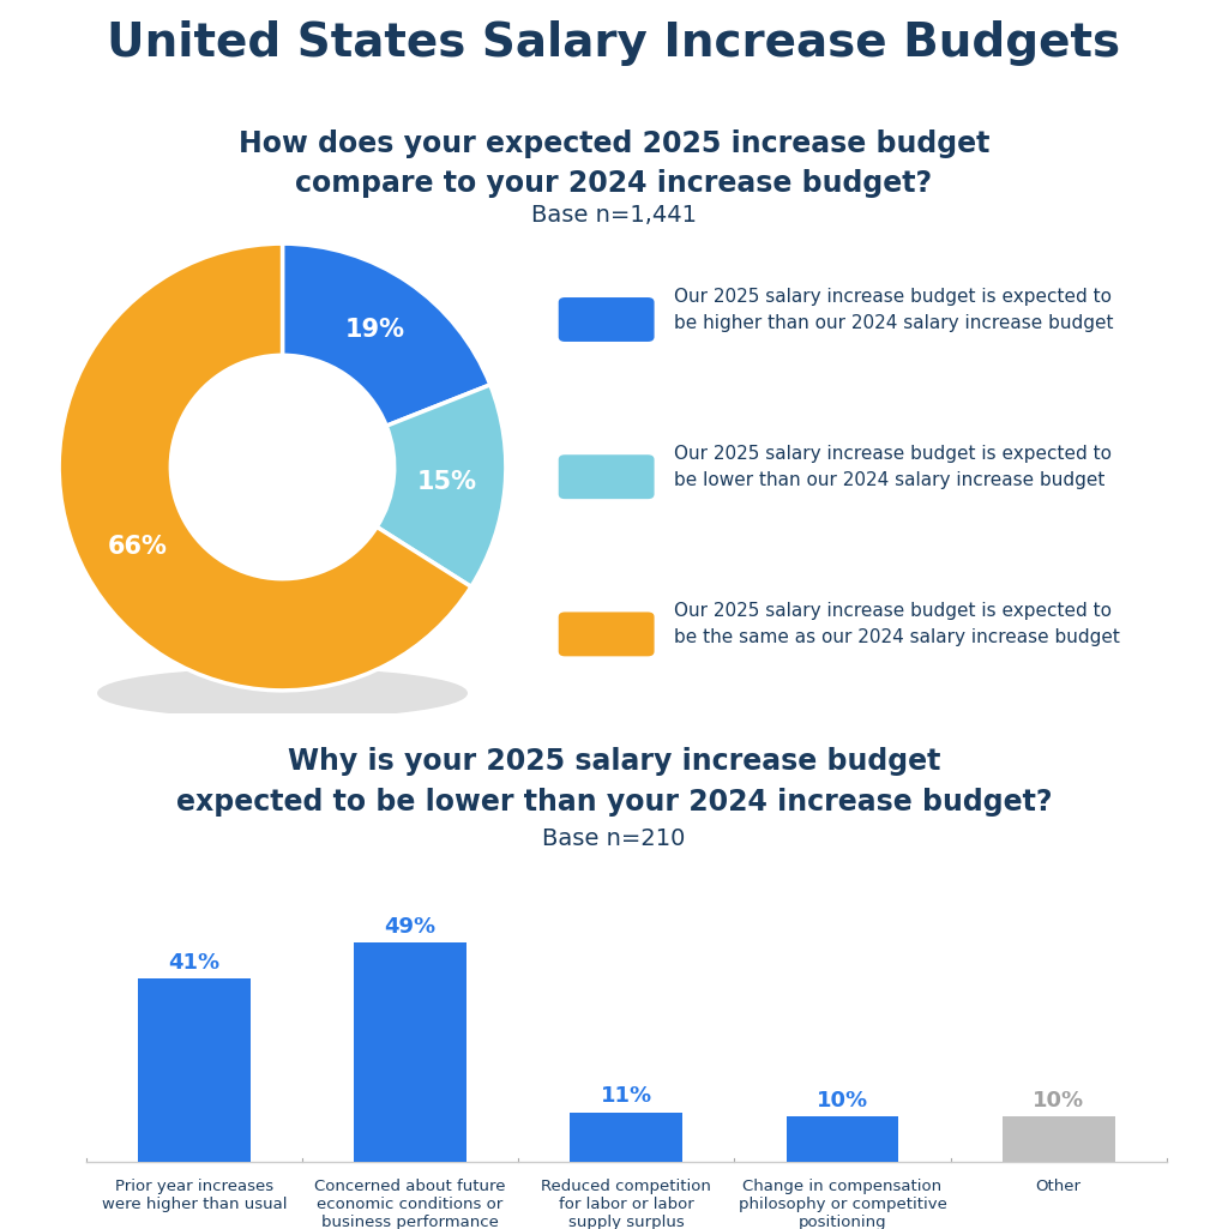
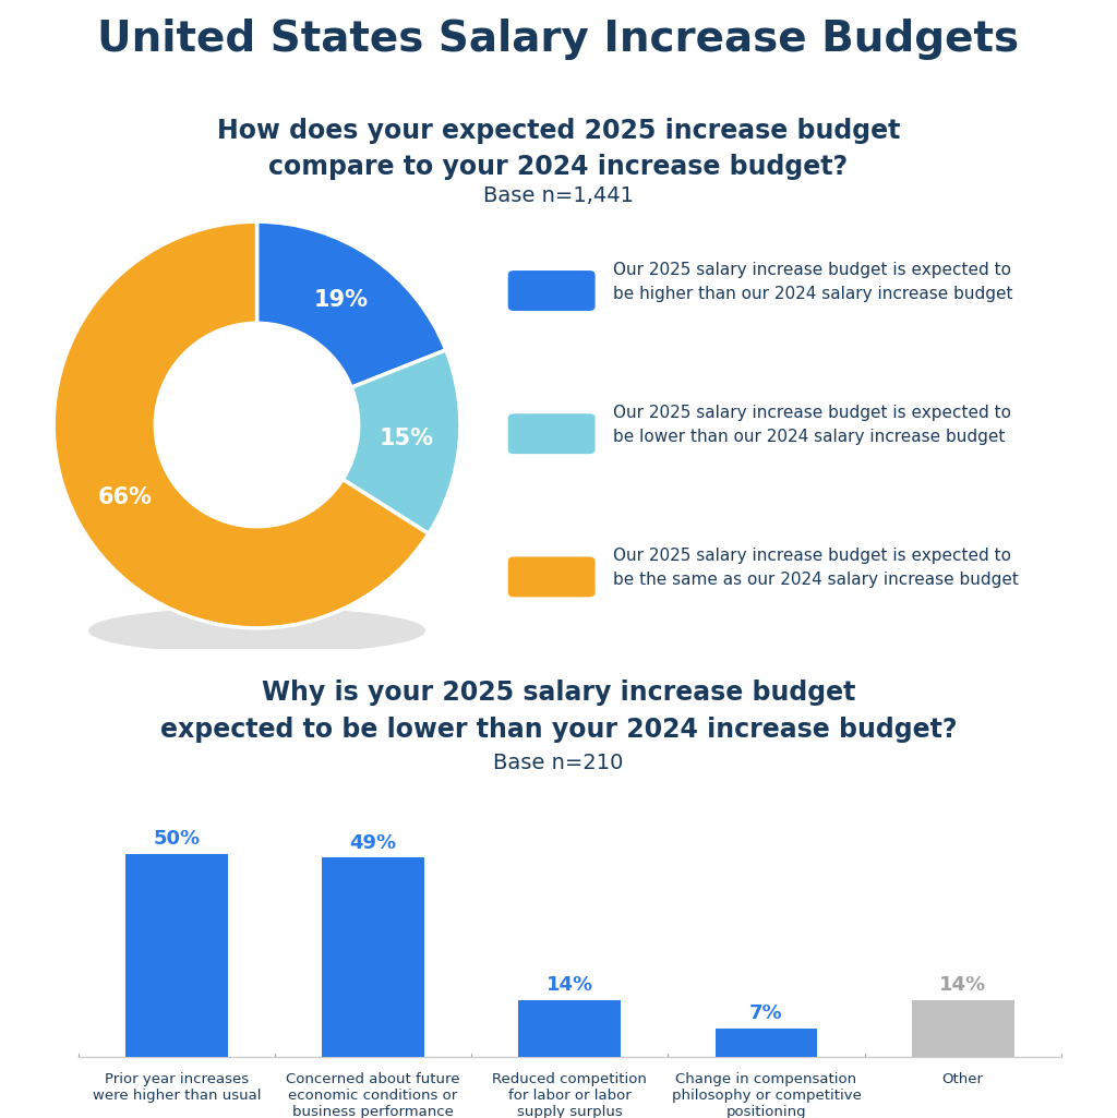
Prior year increases were higher than usual: 41% -> 50%
Reduced competition for labor or labor supply surplus: 11% -> 14%
Change in compensation philosophy or competitive positioning: 10% -> 7%
Other: 10% -> 14%
